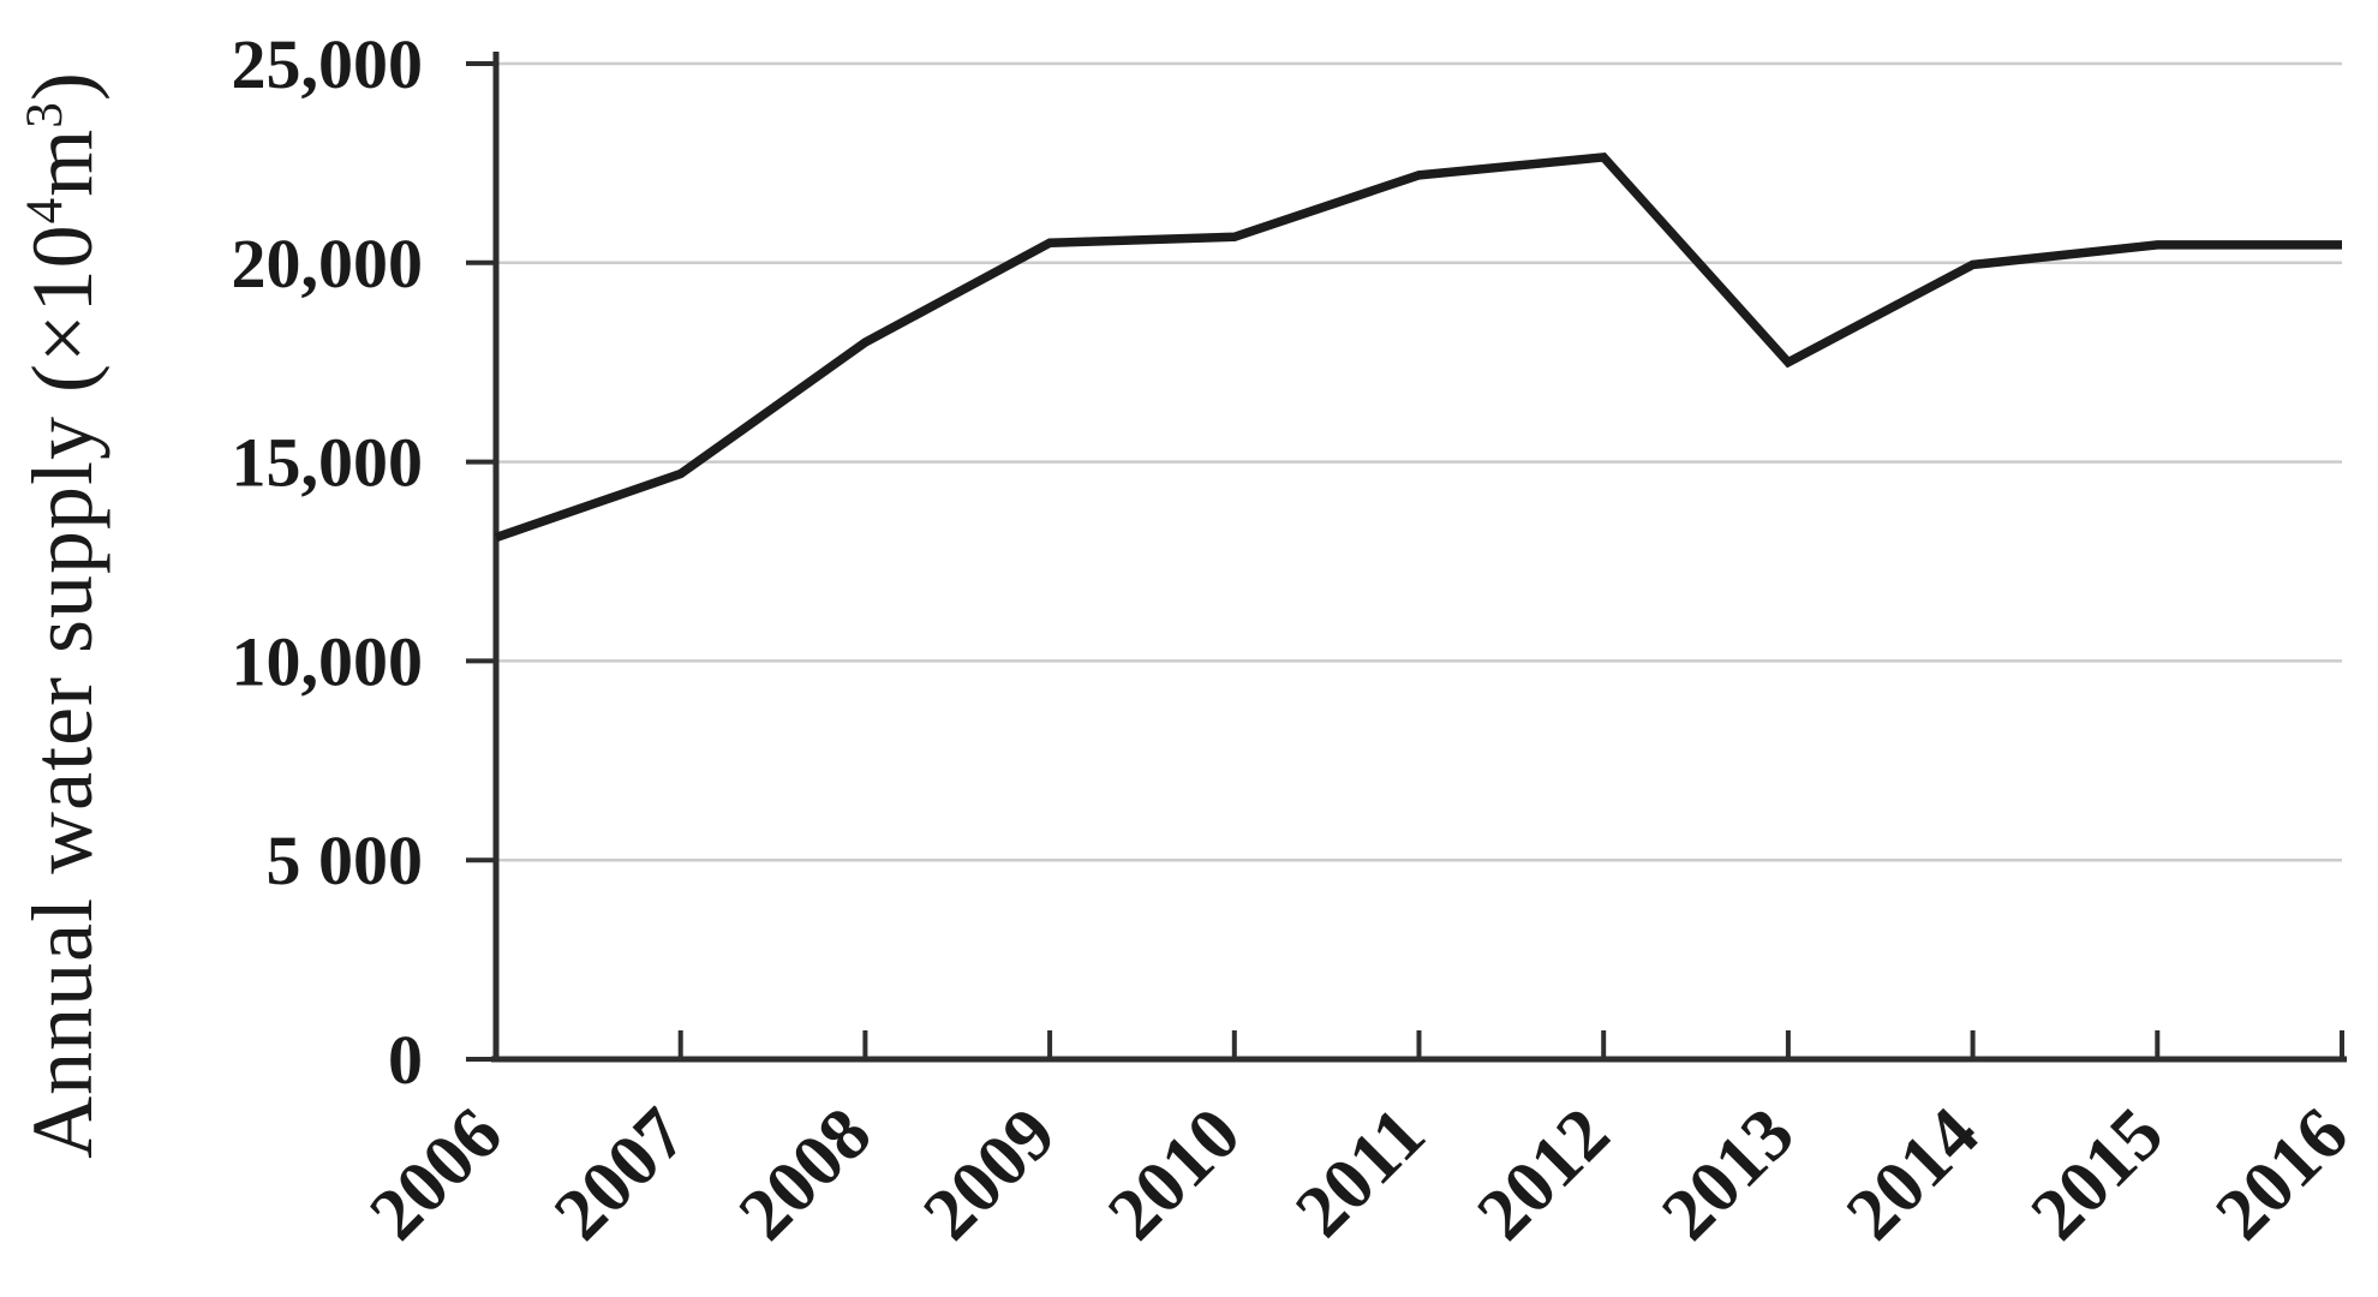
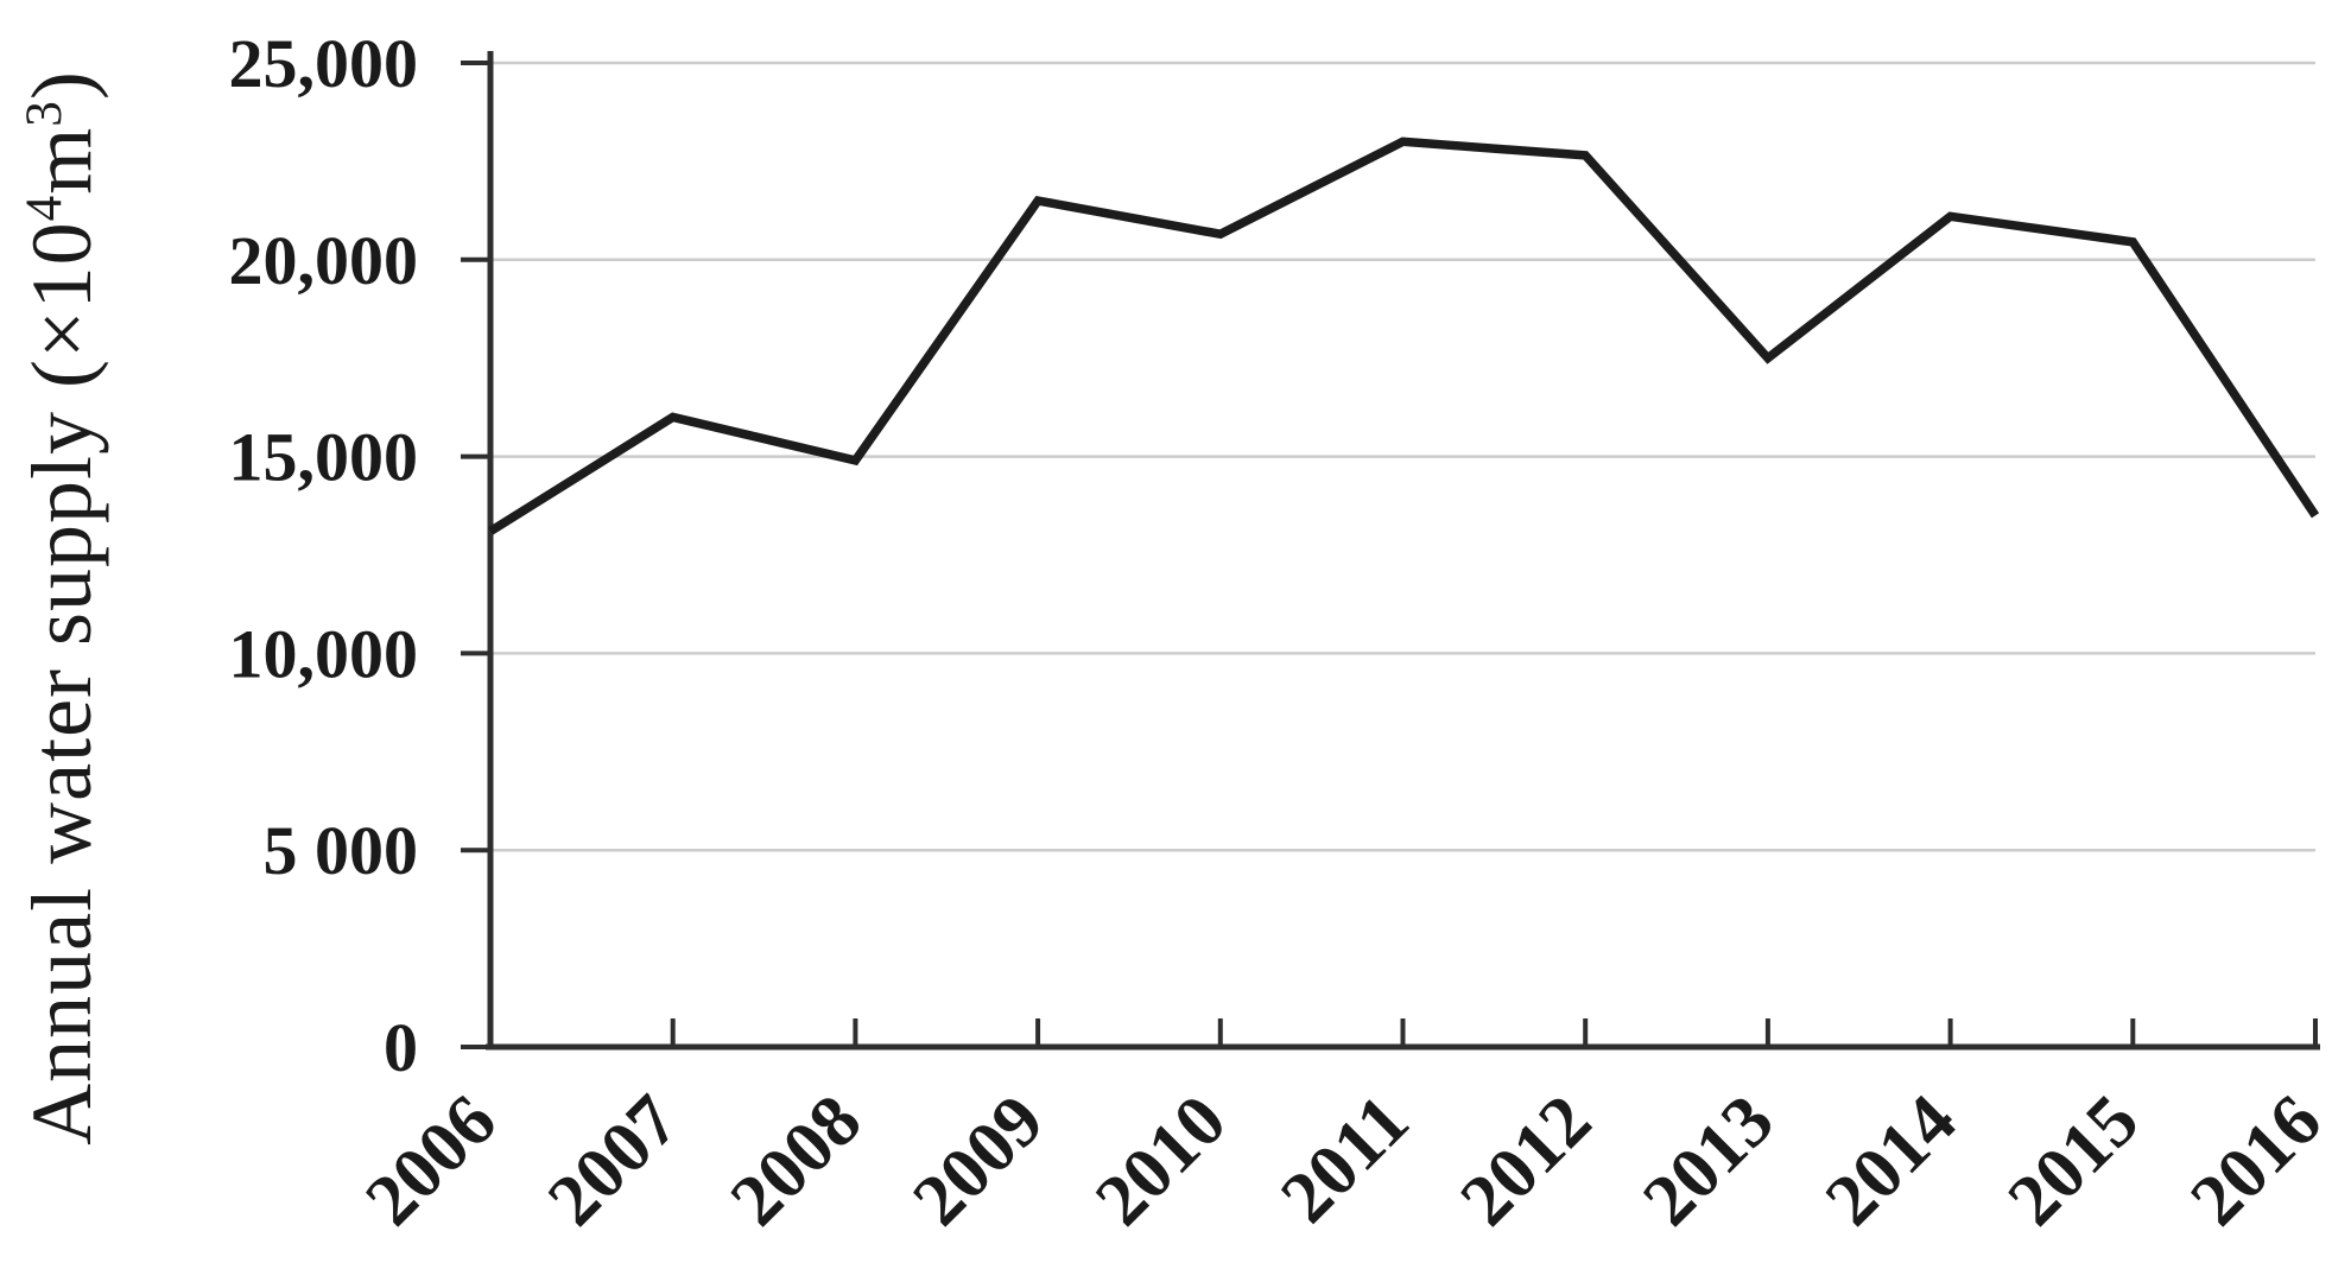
2007: 14700 -> 16000
2008: 18000 -> 14900
2009: 20500 -> 21500
2011: 22200 -> 23000
2014: 20000 -> 21100
2016: 20400 -> 13500
